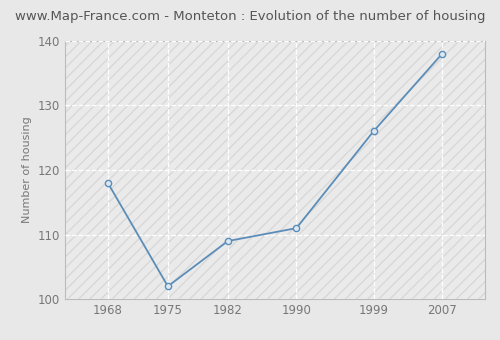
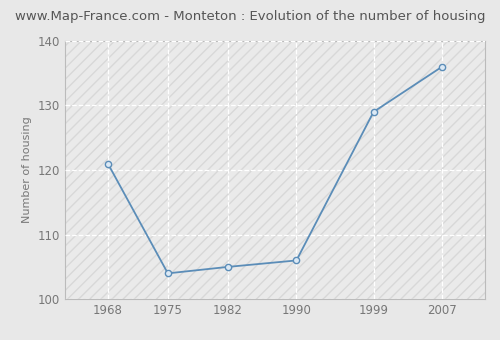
1968: 118 -> 121
1975: 102 -> 104
1982: 109 -> 105
1990: 111 -> 106
1999: 126 -> 129
2007: 138 -> 136
